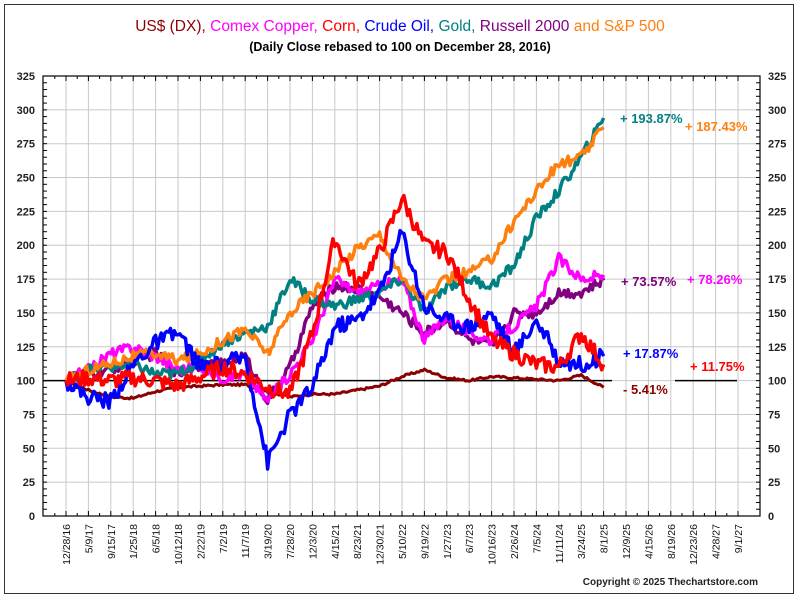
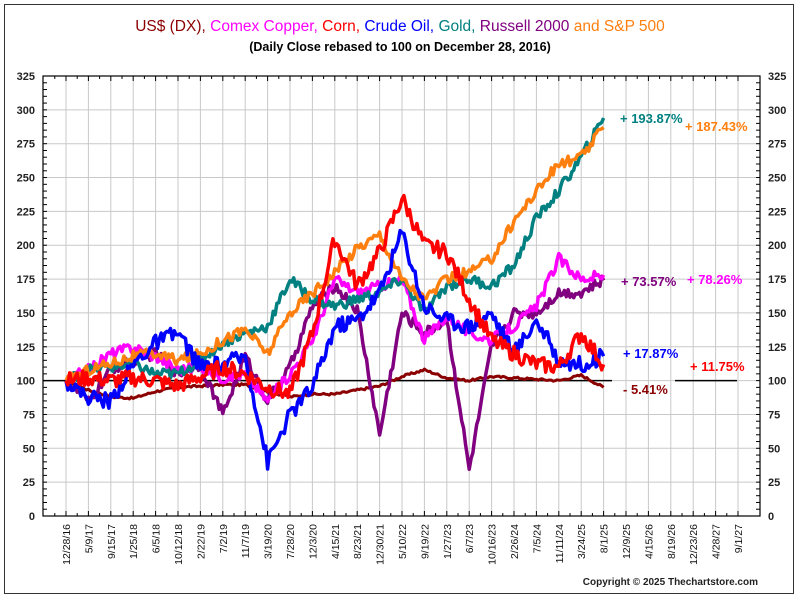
Russell 2000/5/9/17: 105 -> 84
Russell 2000/7/2/19: 112 -> 75
Russell 2000/8/23/21: 168 -> 152
Russell 2000/12/30/21: 162 -> 60
Russell 2000/6/7/23: 130 -> 34
